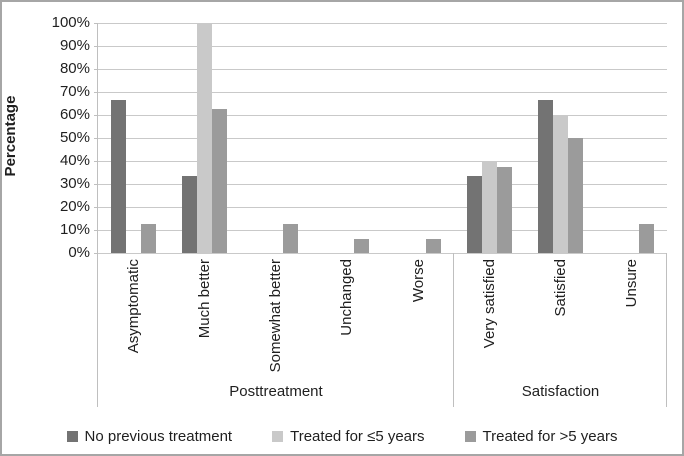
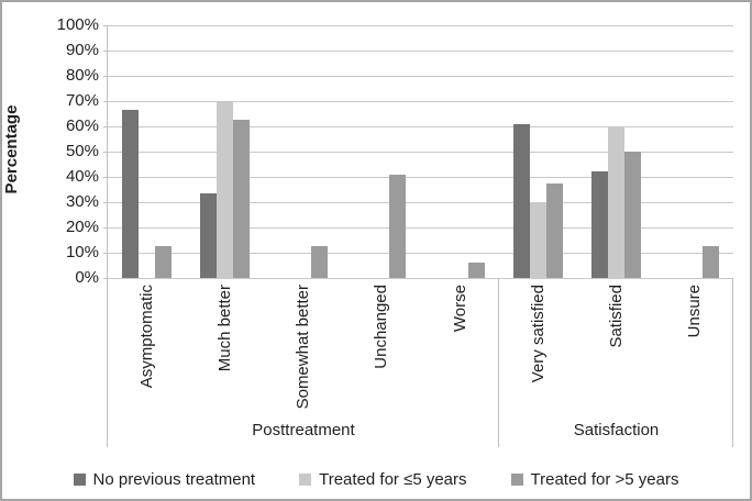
Treated for ≤5 years/Much better: 100% -> 70%
Treated for >5 years/Unchanged: 6% -> 41%
No previous treatment/Very satisfied: 33% -> 61%
Treated for ≤5 years/Very satisfied: 40% -> 30%
No previous treatment/Satisfied: 67% -> 42%
